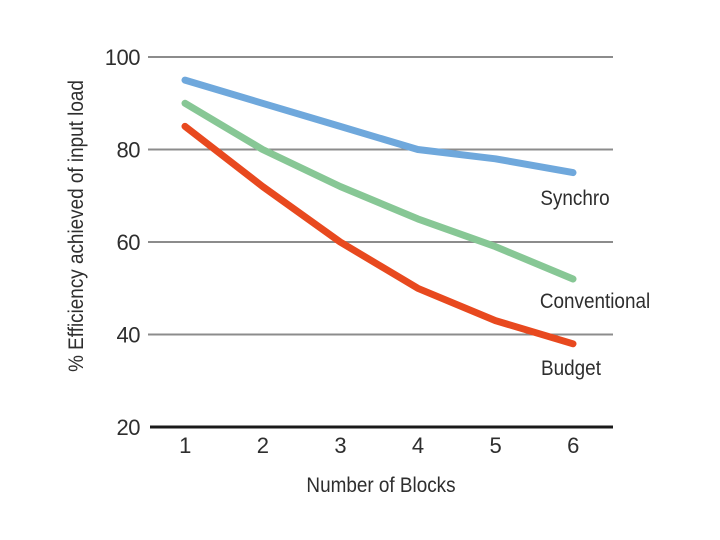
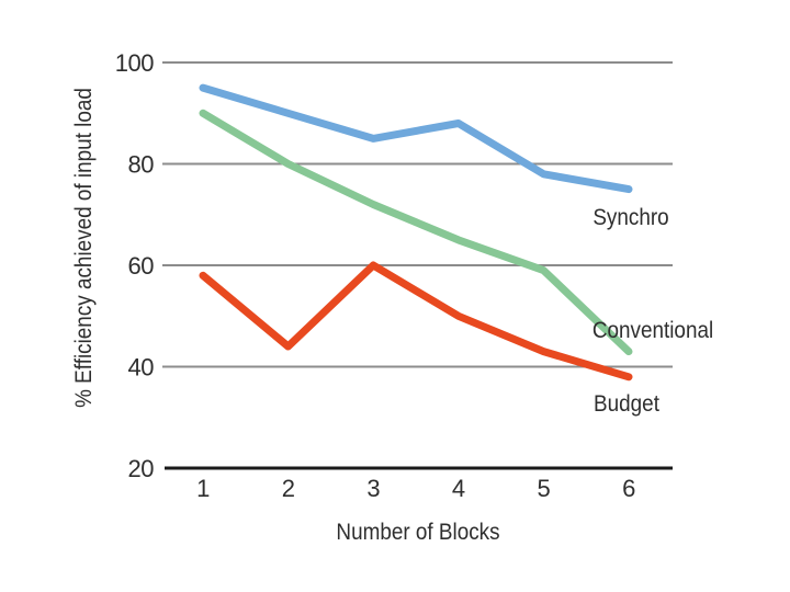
Budget/1: 85 -> 58
Budget/2: 72 -> 44
Synchro/4: 80 -> 88
Conventional/6: 52 -> 43
